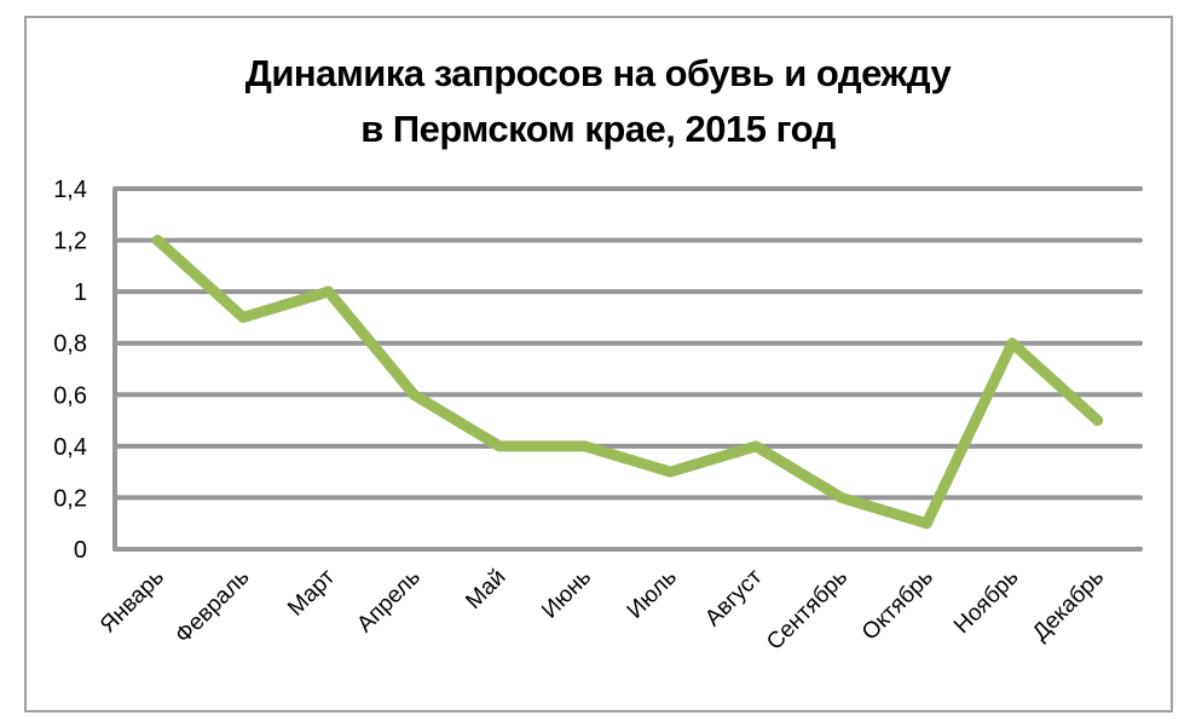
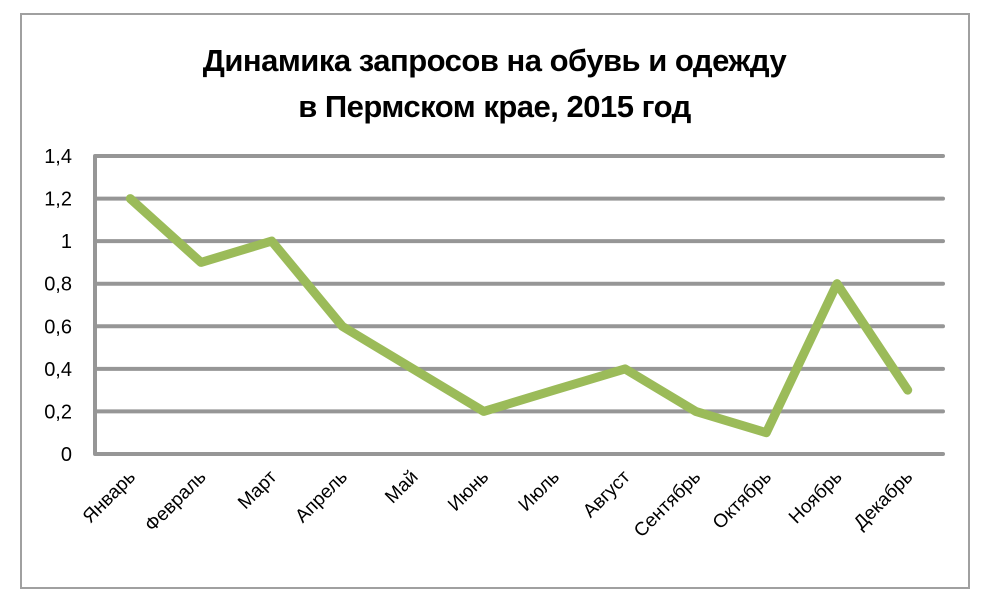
Июнь: 0,4 -> 0,2
Декабрь: 0,5 -> 0,3
